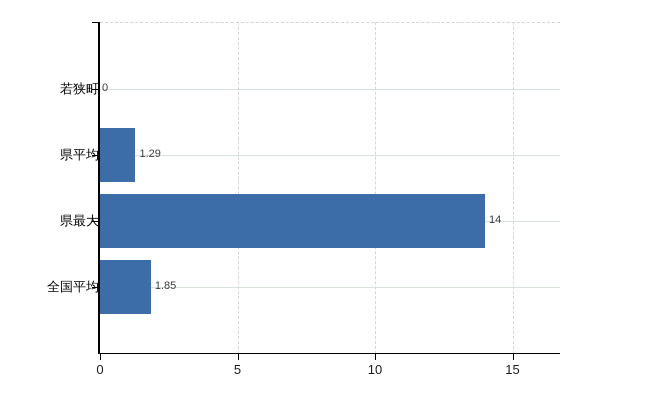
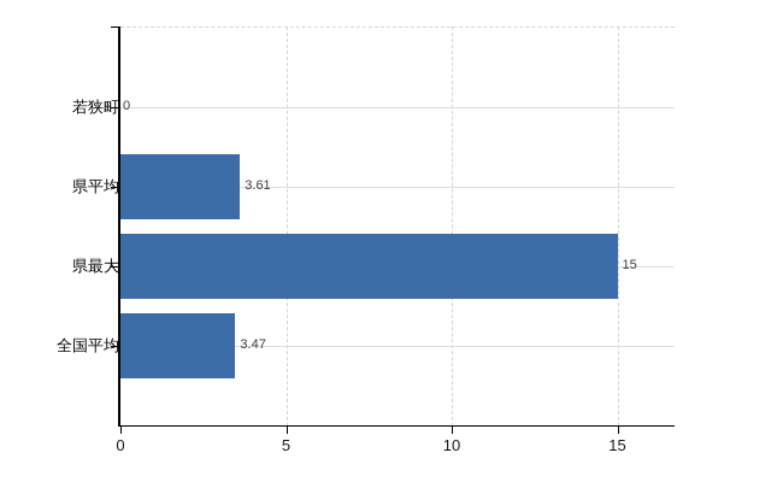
県平均: 1.29 -> 3.61
県最大: 14 -> 15
全国平均: 1.85 -> 3.47
